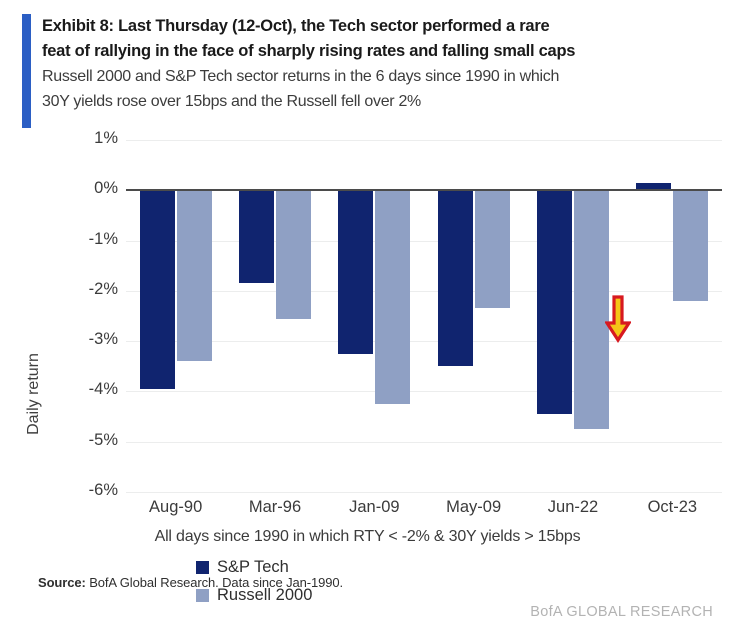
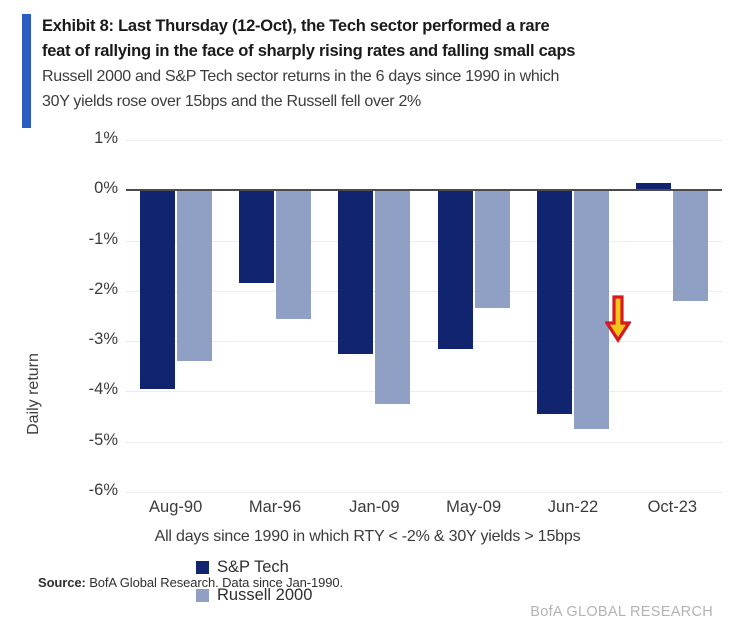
S&P Tech/May-09: -3.5% -> -3.1%
